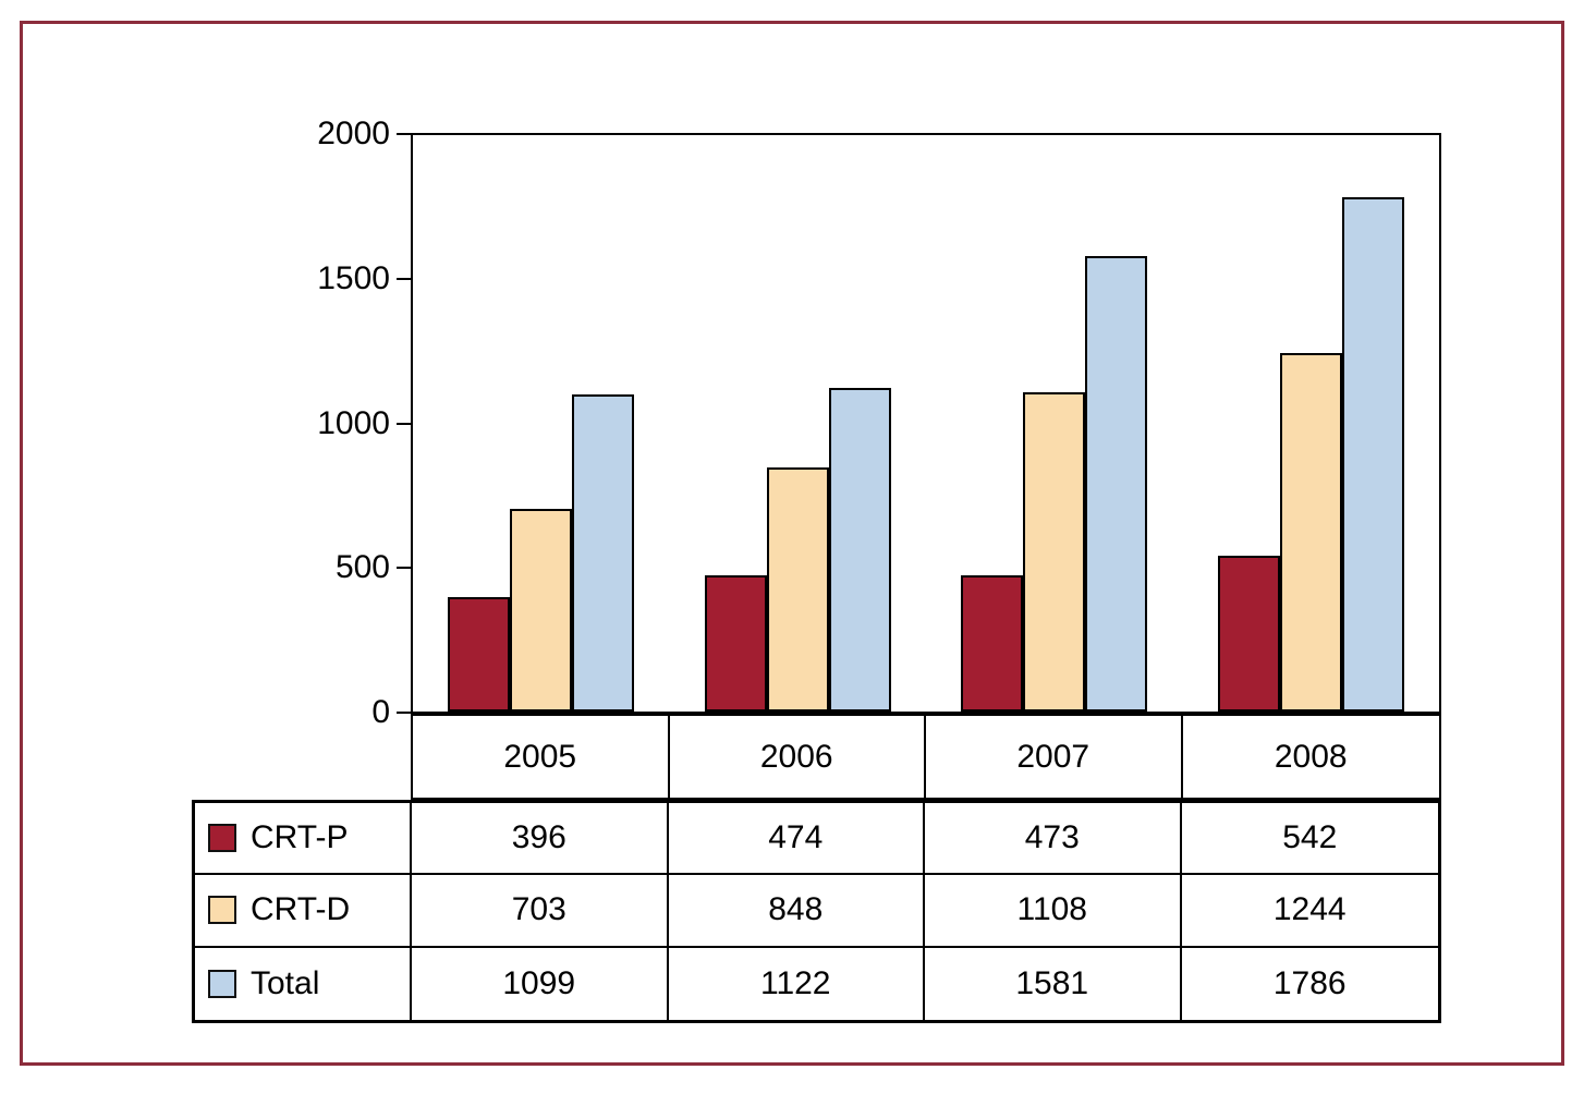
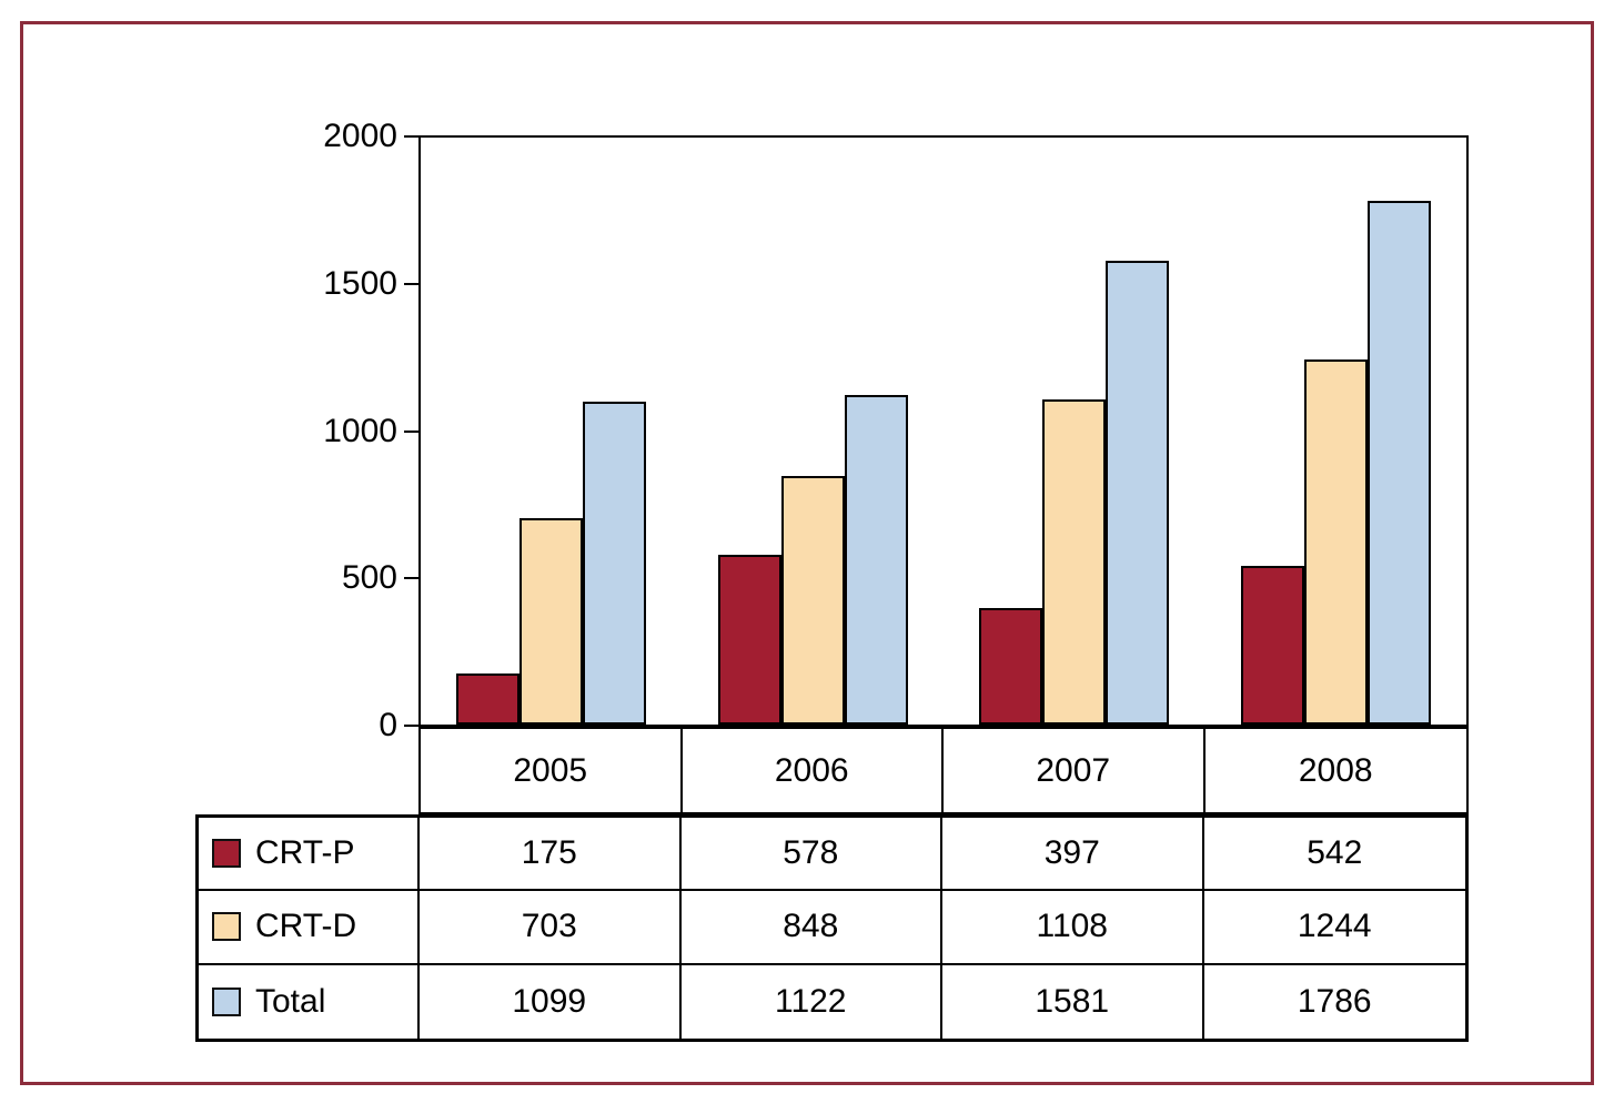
CRT-P/2005: 396 -> 175
CRT-P/2006: 474 -> 578
CRT-P/2007: 473 -> 397
